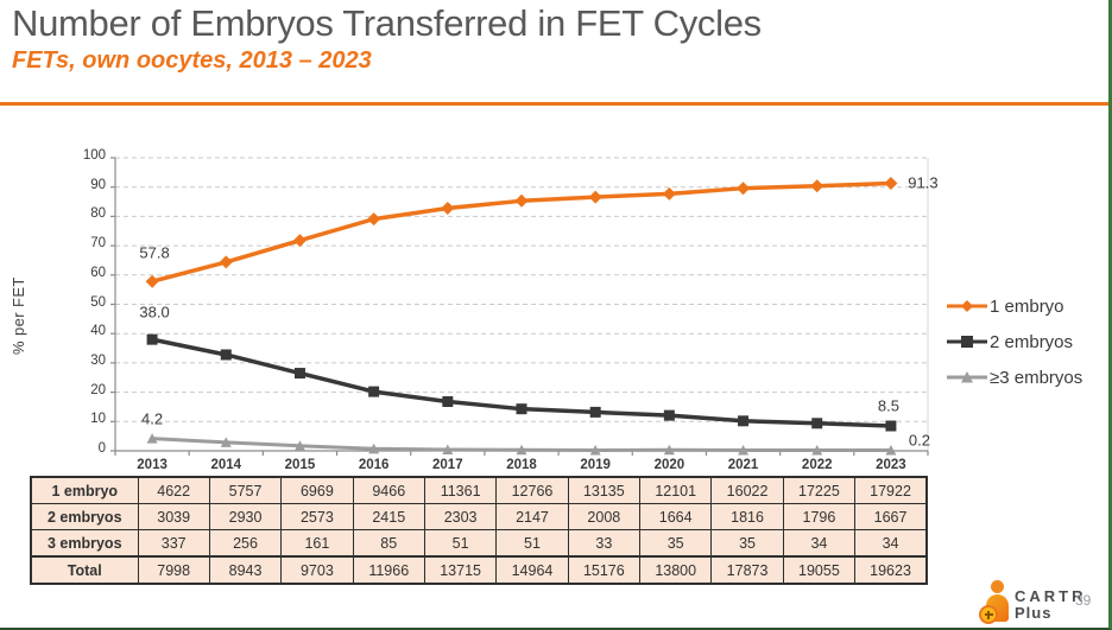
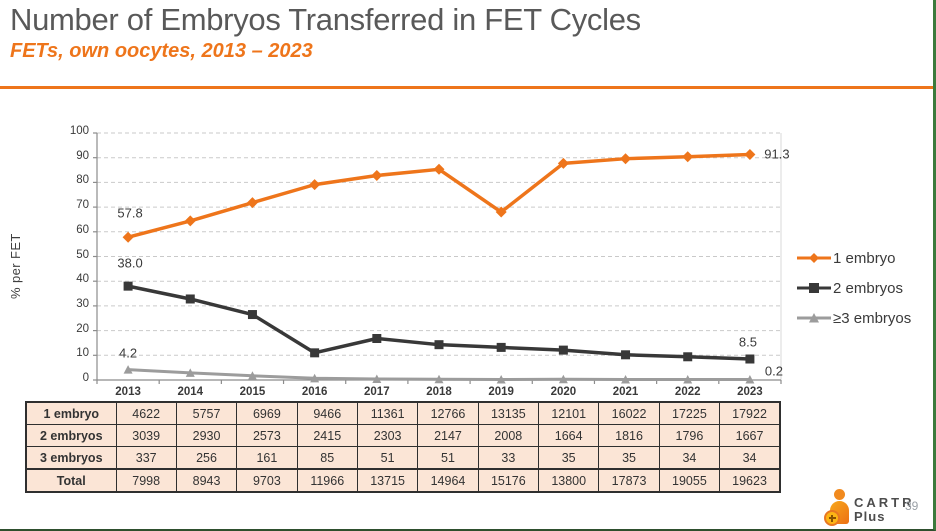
2 embryos/2016: 20 -> 11
1 embryo/2019: 87 -> 68
